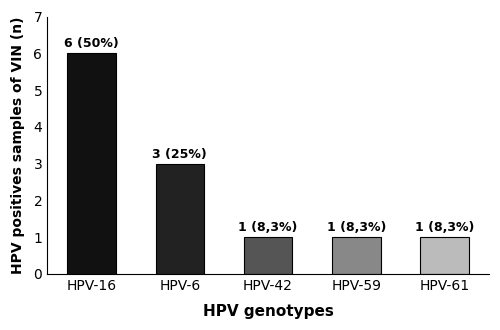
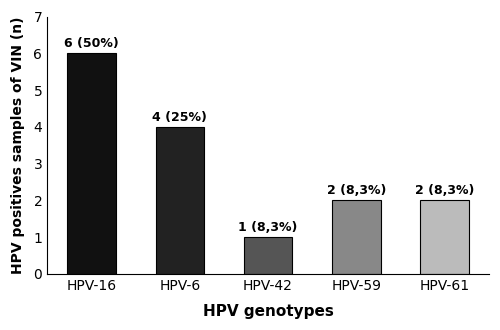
HPV-6: 3 -> 4
HPV-59: 1 -> 2
HPV-61: 1 -> 2
